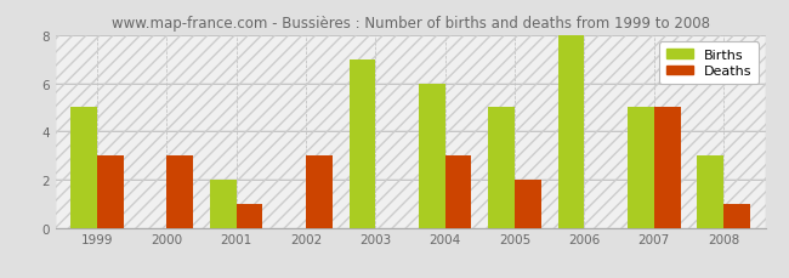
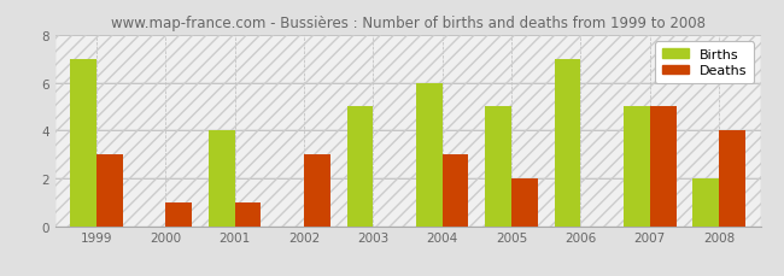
Births/1999: 5 -> 7
Deaths/2000: 3 -> 1
Births/2001: 2 -> 4
Births/2003: 7 -> 5
Births/2006: 8 -> 7
Births/2008: 3 -> 2
Deaths/2008: 1 -> 4
